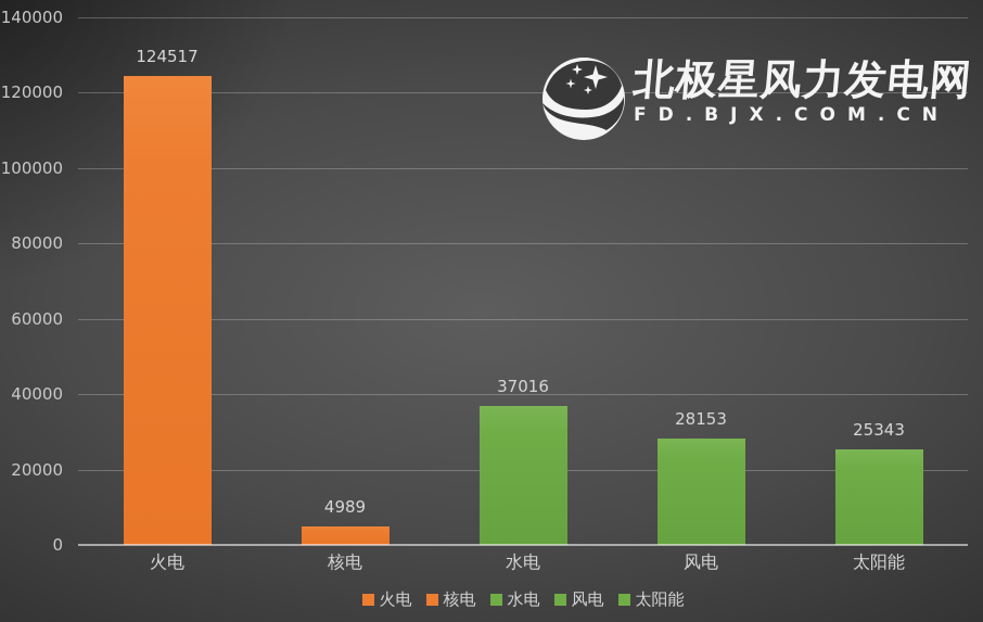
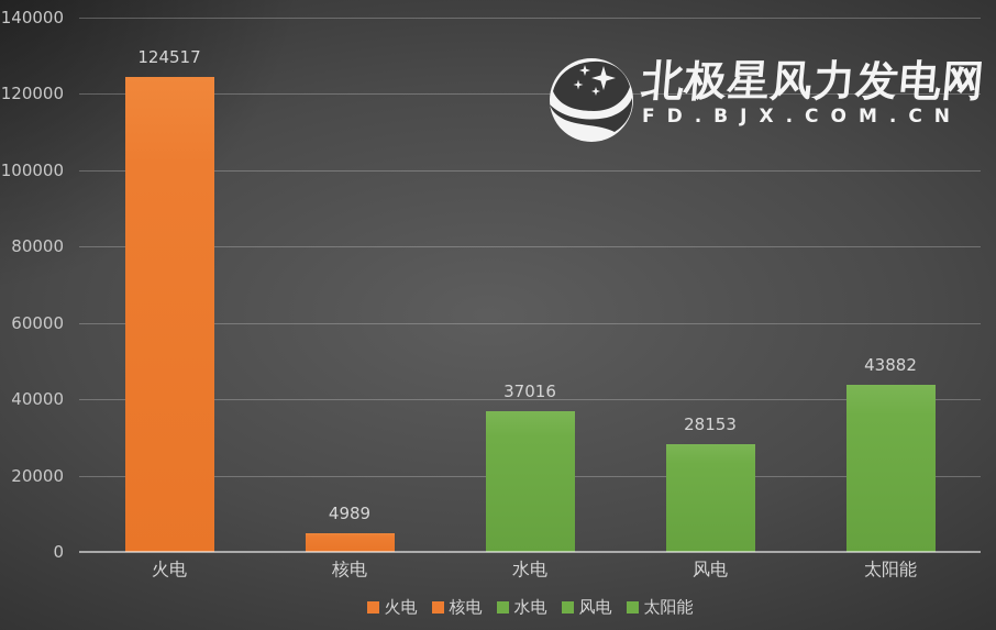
太阳能: 25343 -> 43882
